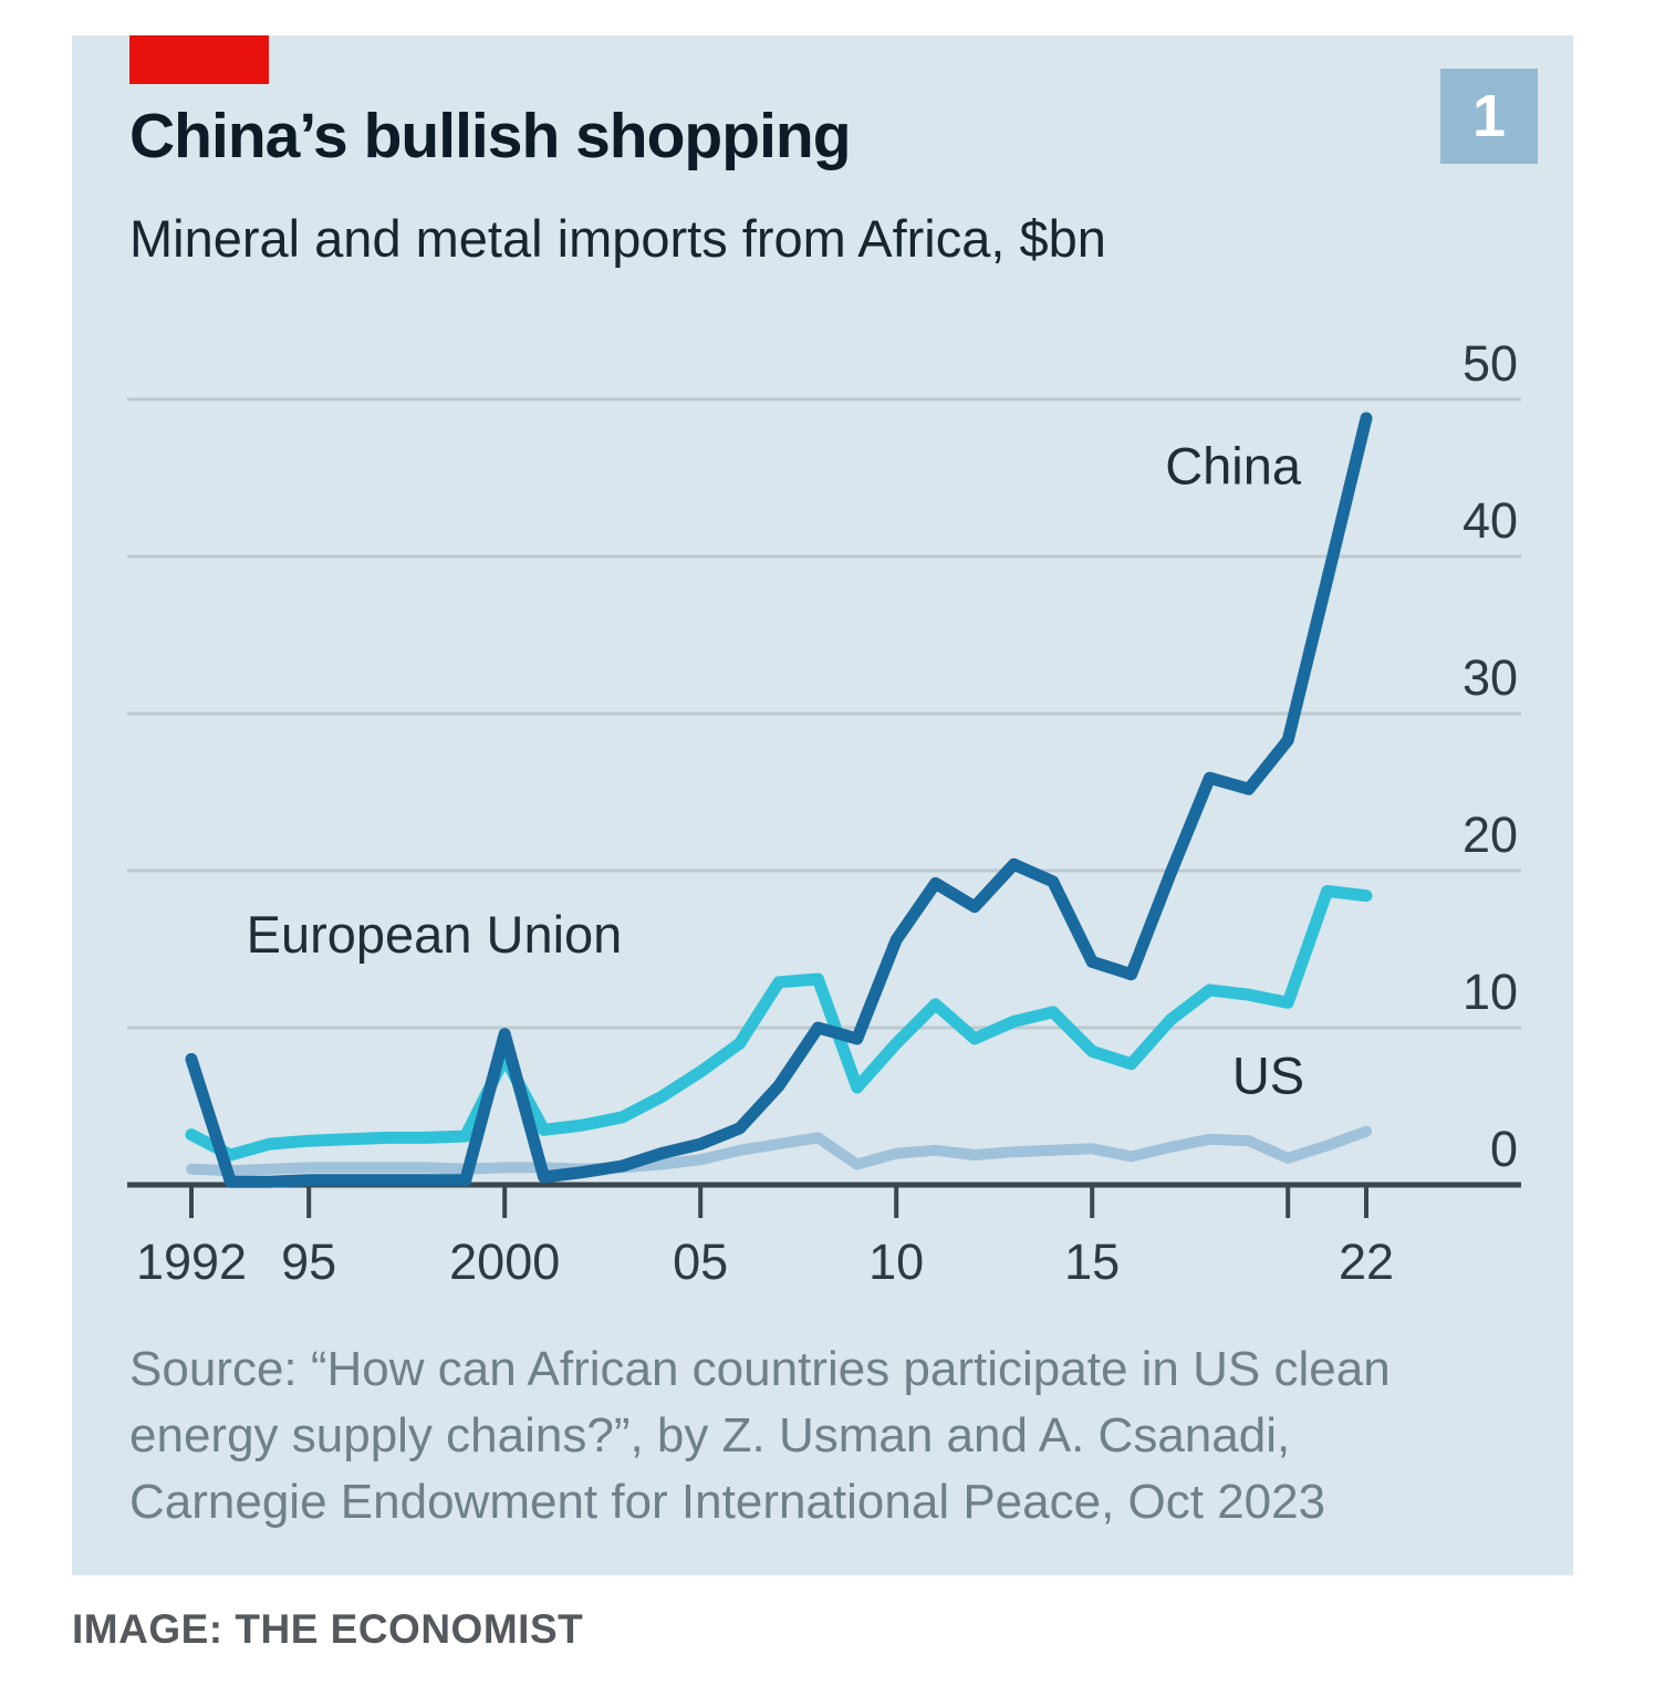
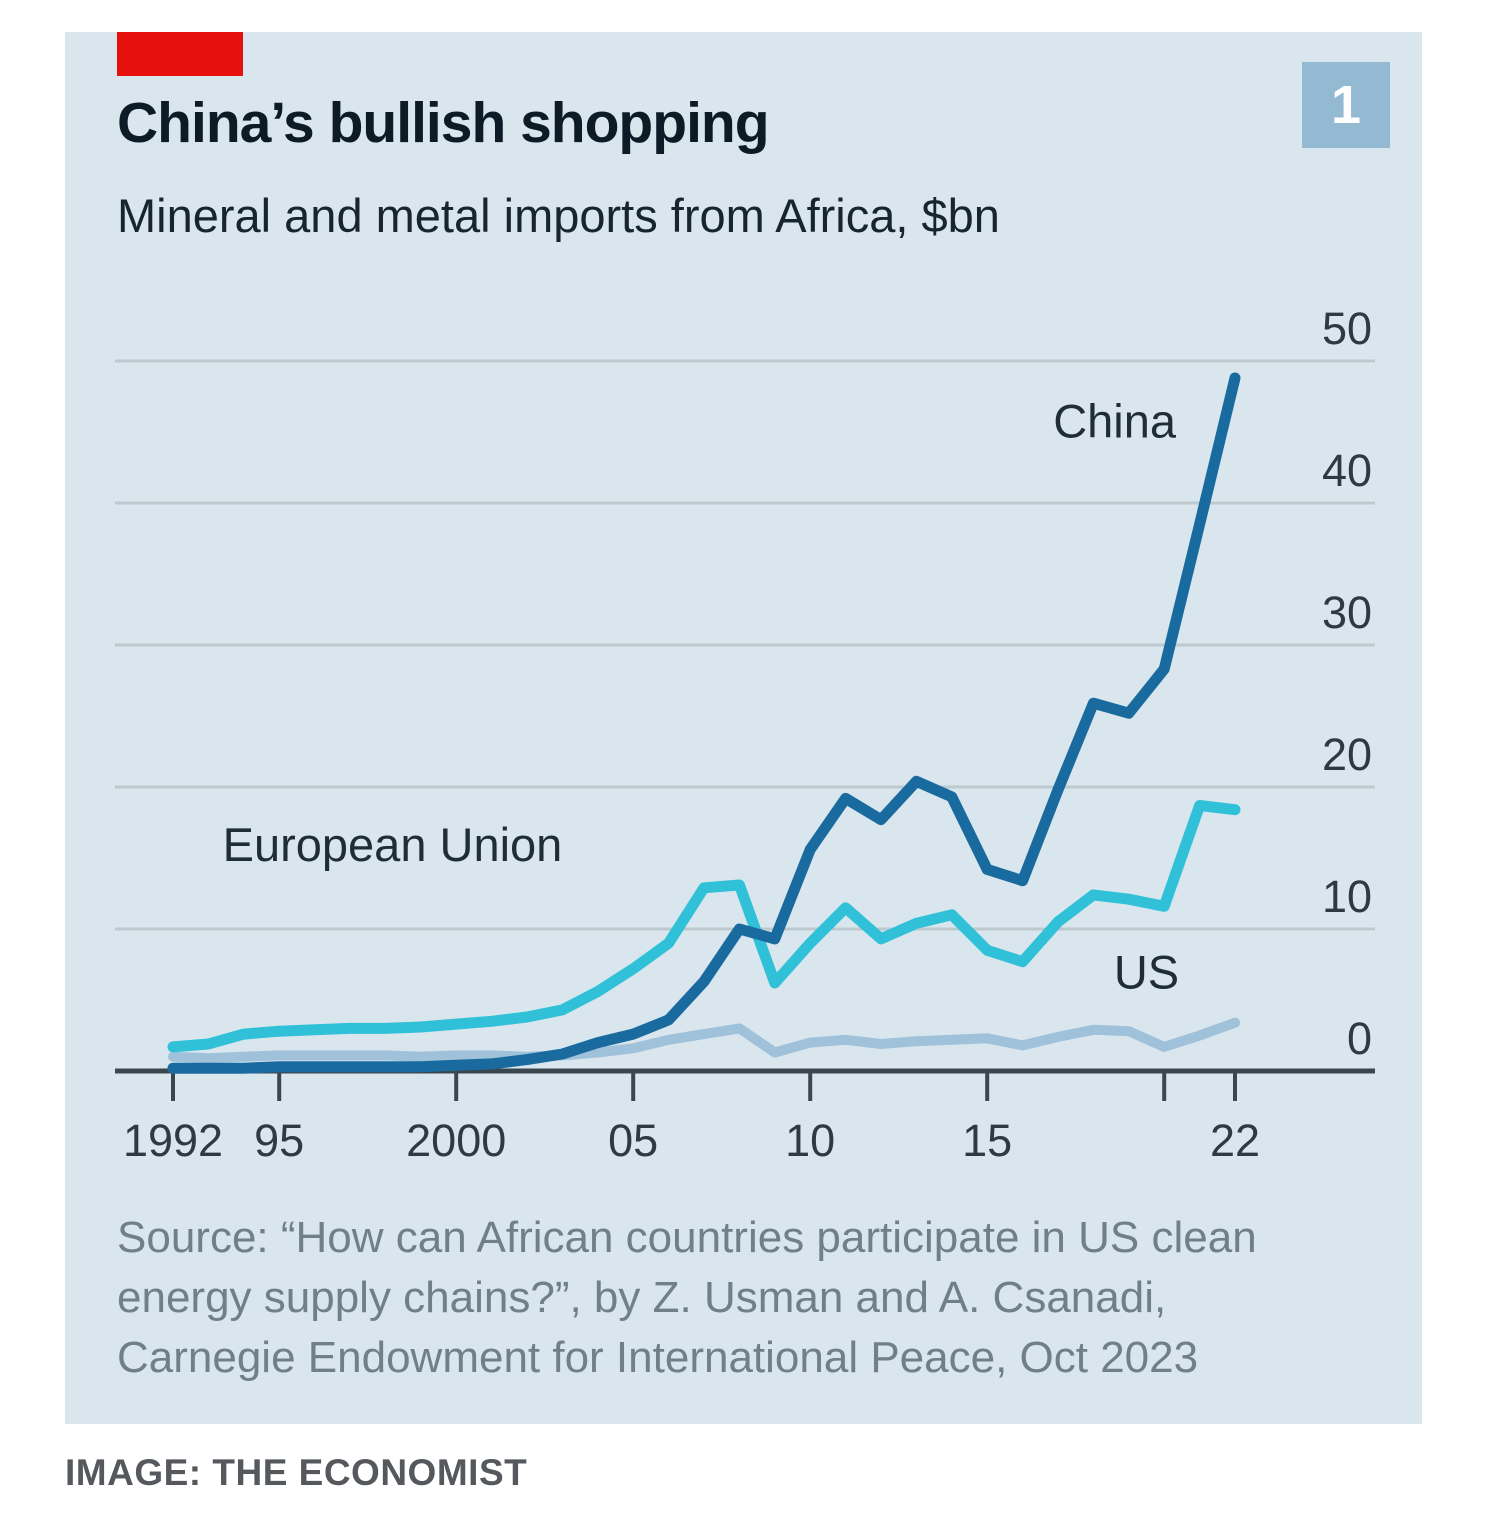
China/1992: 8.0 -> 0.2
European Union/1992: 3.2 -> 1.7
China/2000: 9.6 -> 0.4
European Union/2000: 8.1 -> 3.3
